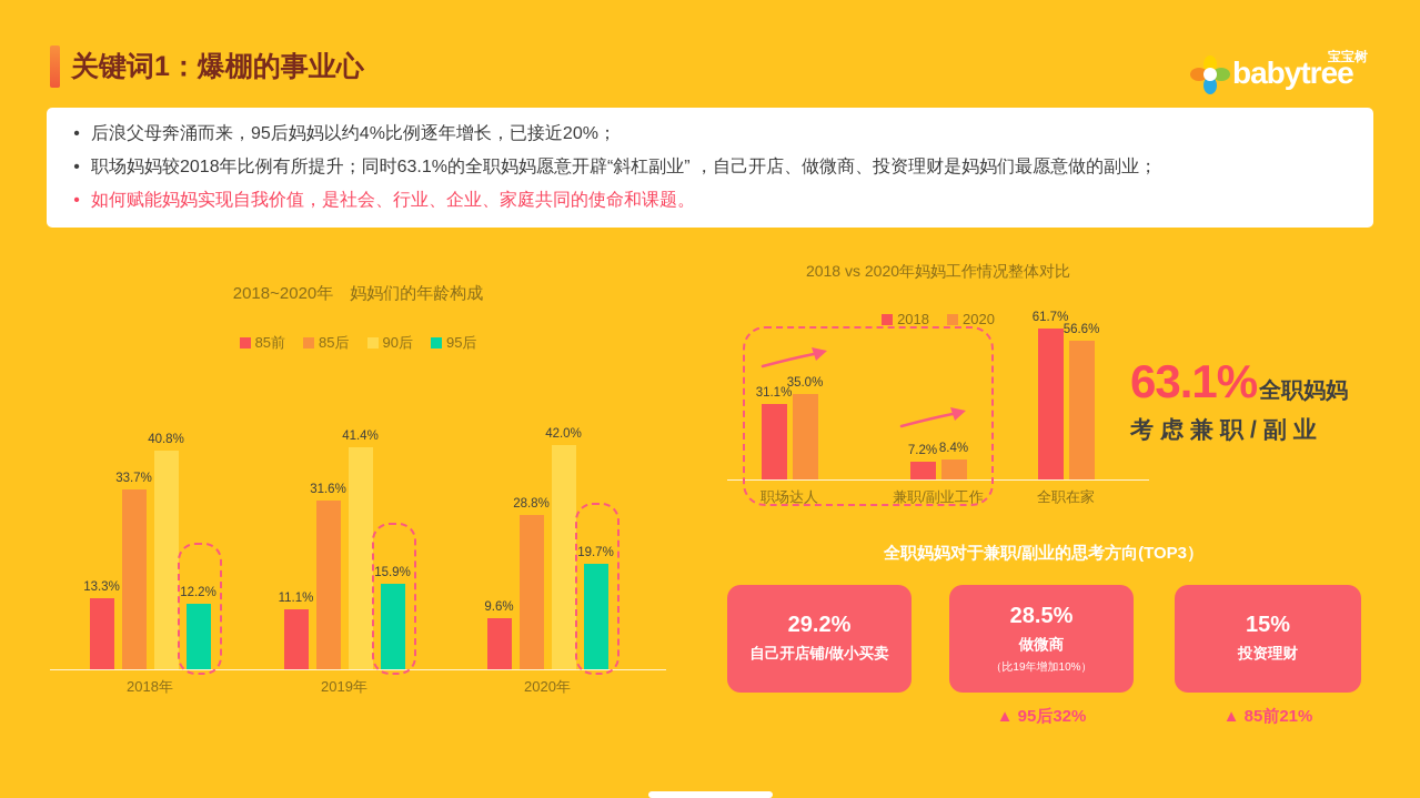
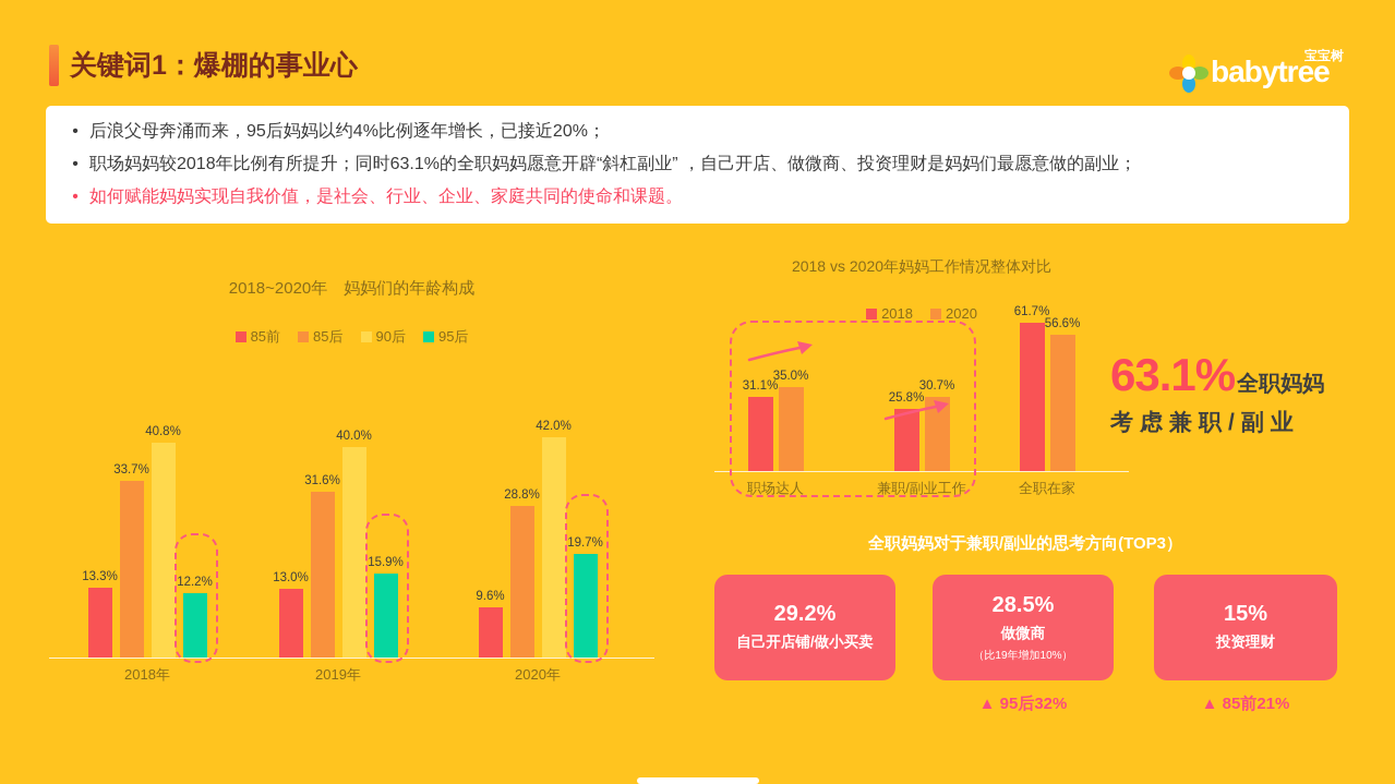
2018~2020年 妈妈们的年龄构成/85前/2019年: 11.1% -> 13.0%
2018~2020年 妈妈们的年龄构成/90后/2019年: 41.4% -> 40.0%
2018 vs 2020年妈妈工作情况整体对比/2018/兼职/副业工作: 7.2% -> 25.8%
2018 vs 2020年妈妈工作情况整体对比/2020/兼职/副业工作: 8.4% -> 30.7%
